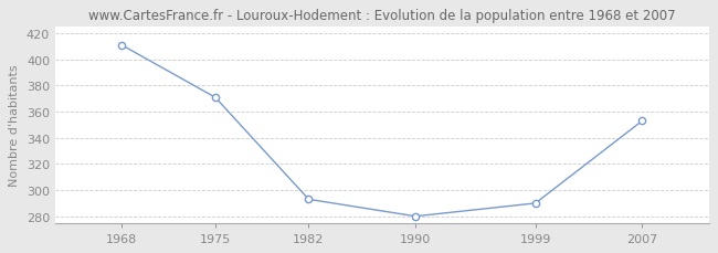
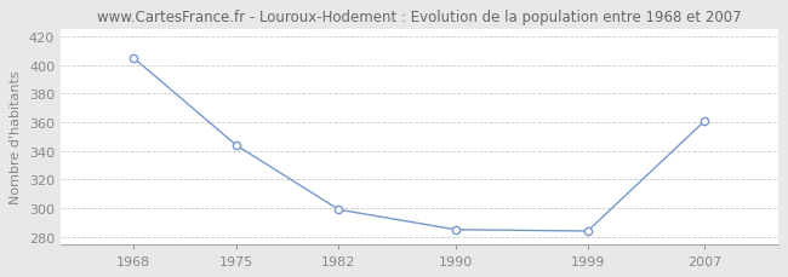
1968: 411 -> 405
1975: 371 -> 344
1982: 293 -> 299
1990: 280 -> 285
1999: 290 -> 284
2007: 353 -> 361
